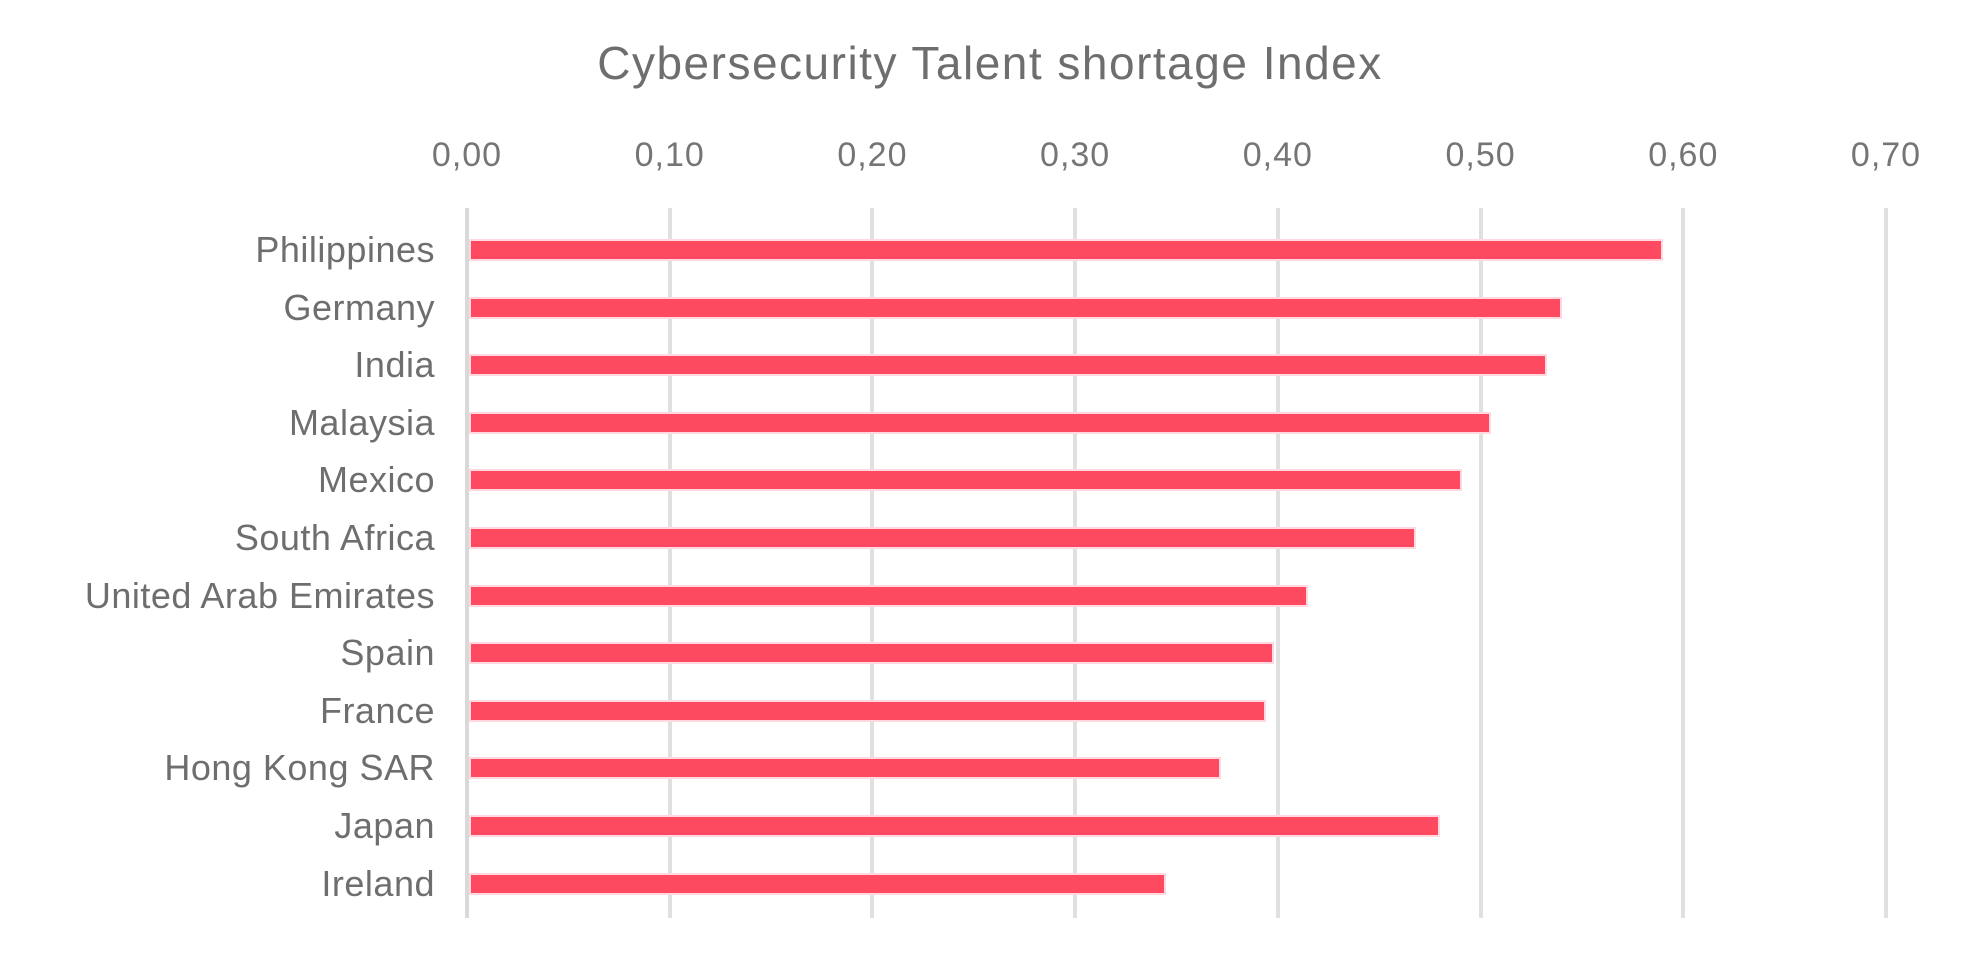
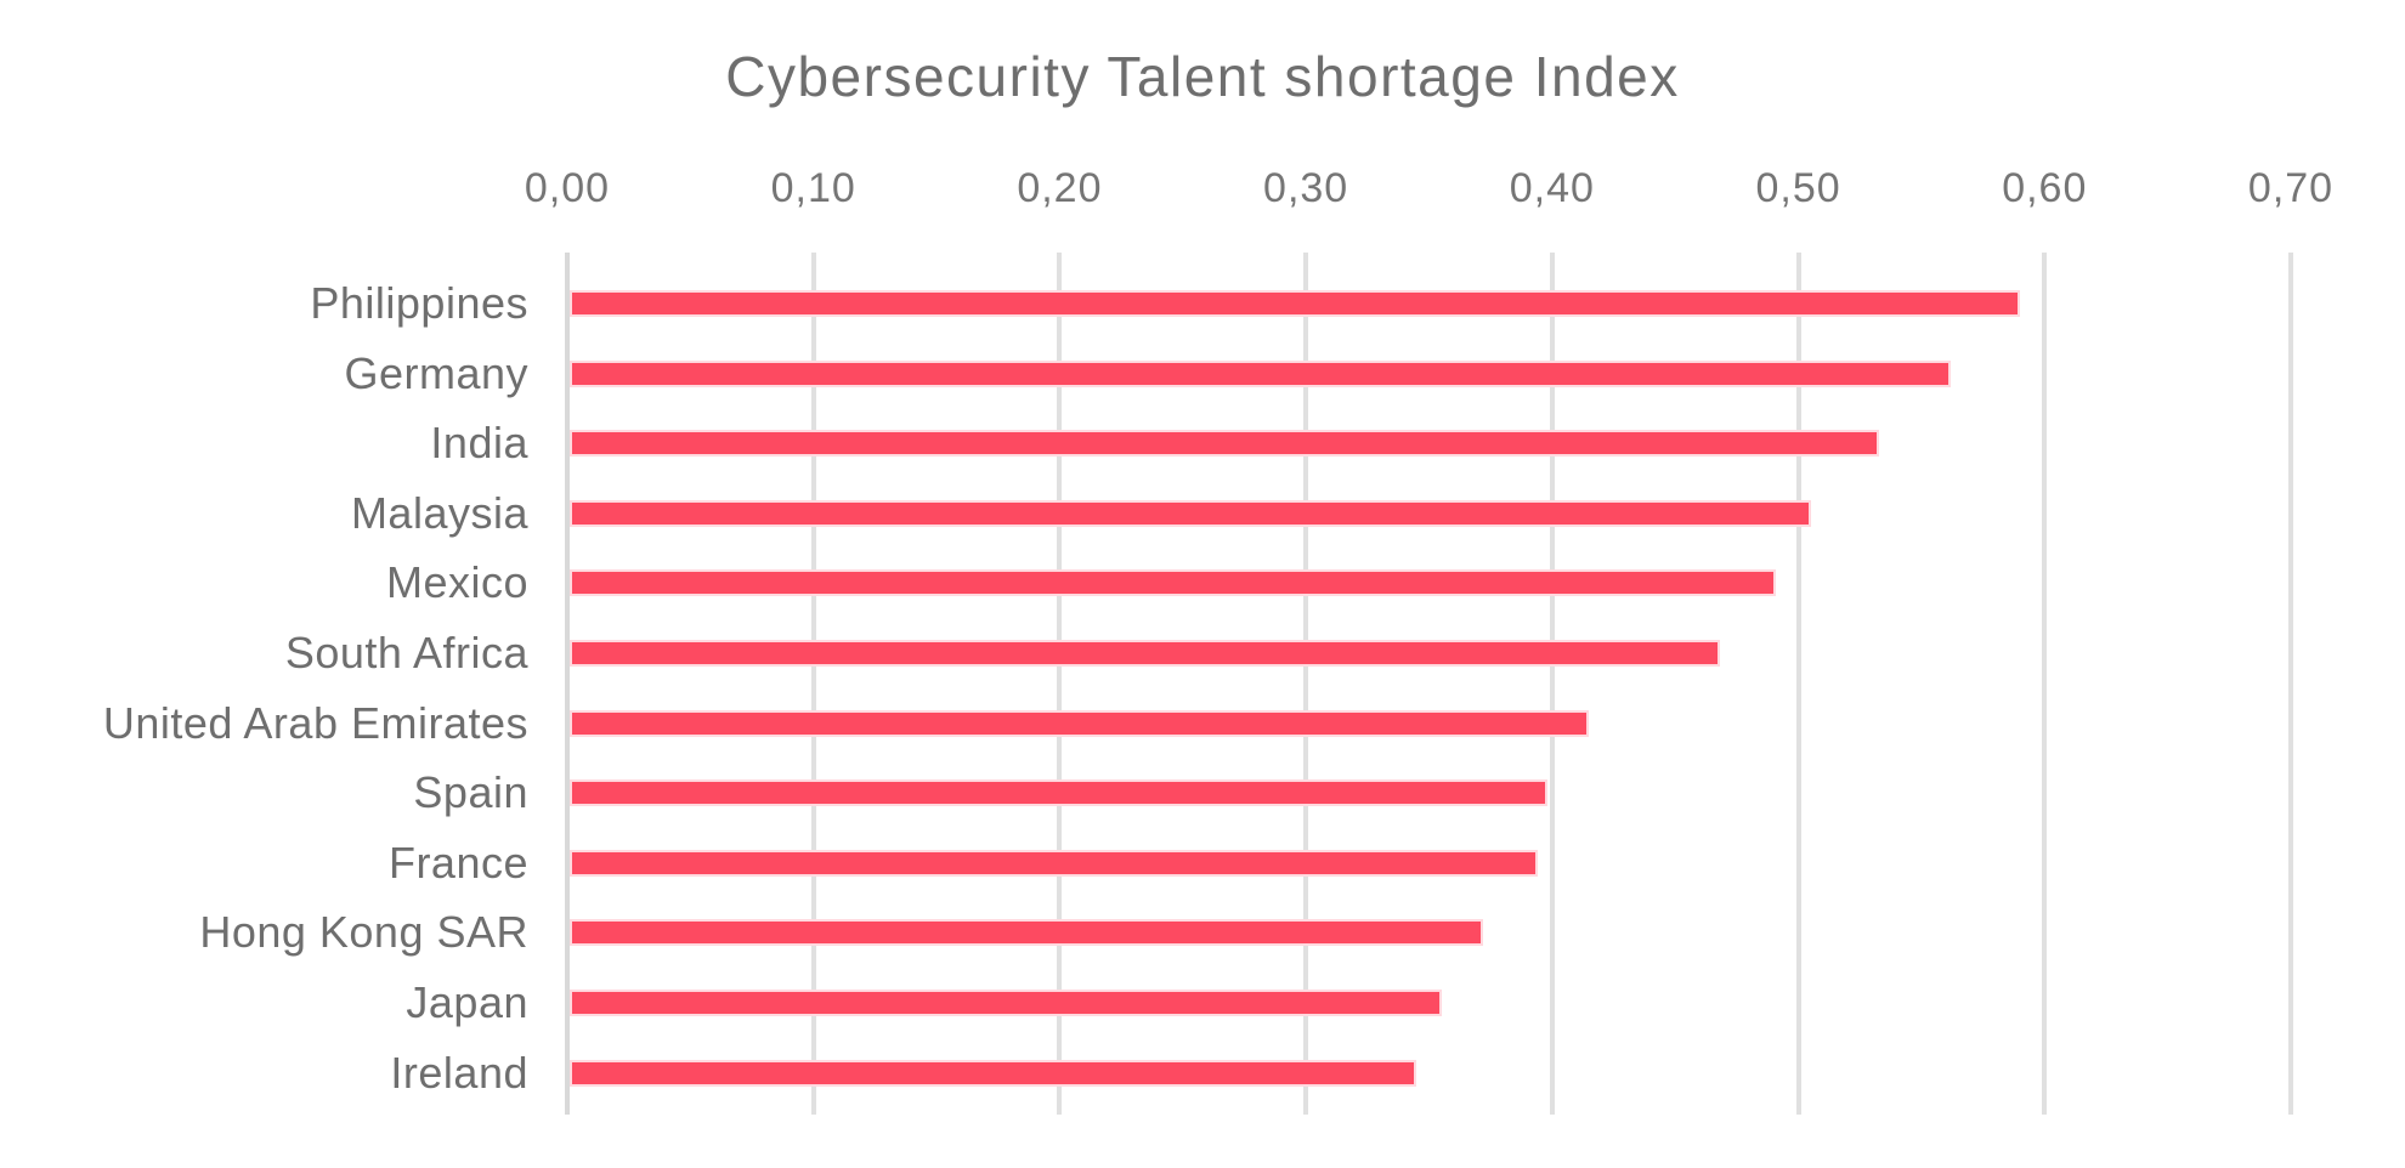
Germany: 0,54 -> 0,56
Japan: 0,48 -> 0,35
